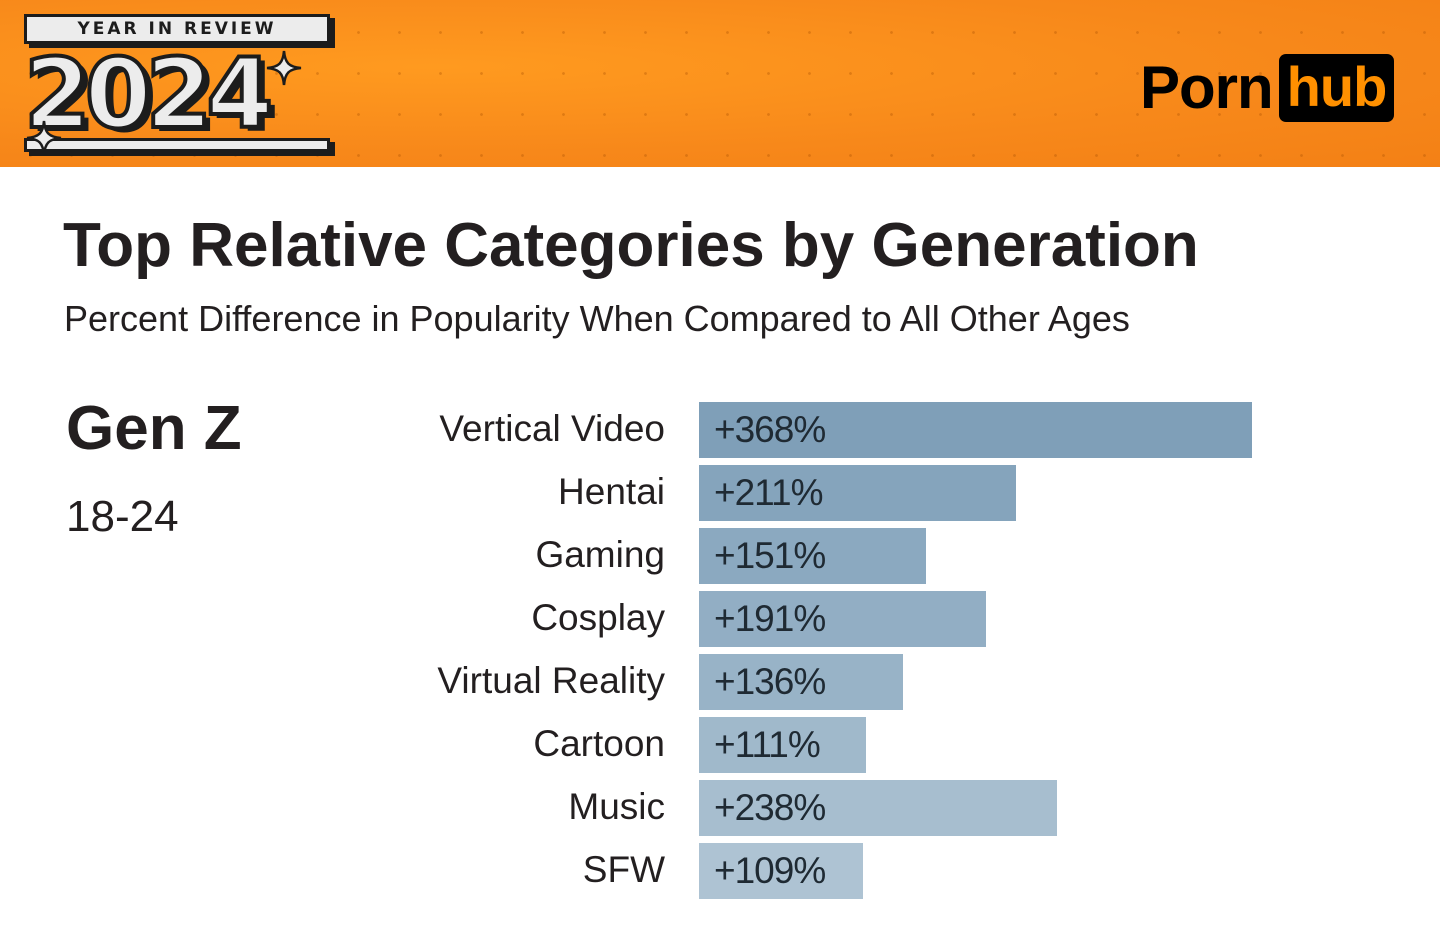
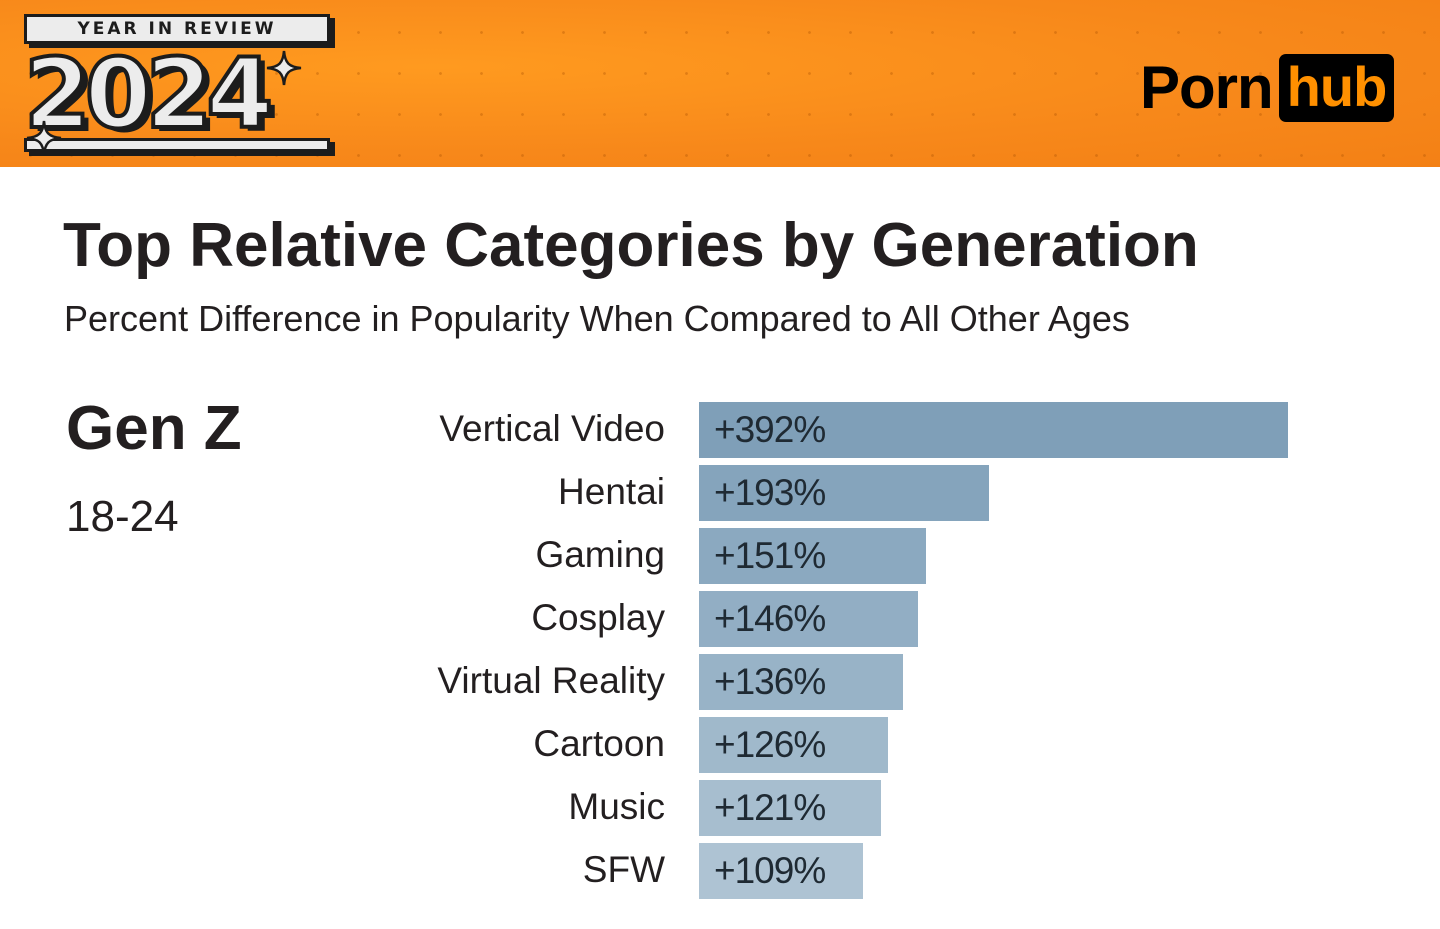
Vertical Video: +368% -> +392%
Hentai: +211% -> +193%
Cosplay: +191% -> +146%
Cartoon: +111% -> +126%
Music: +238% -> +121%
